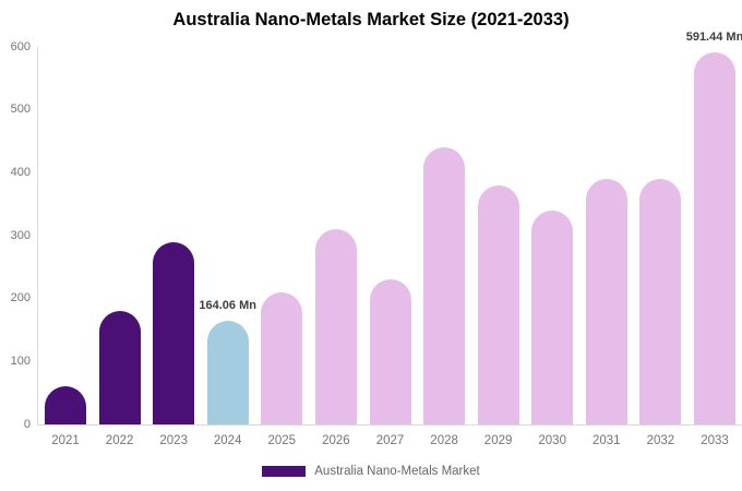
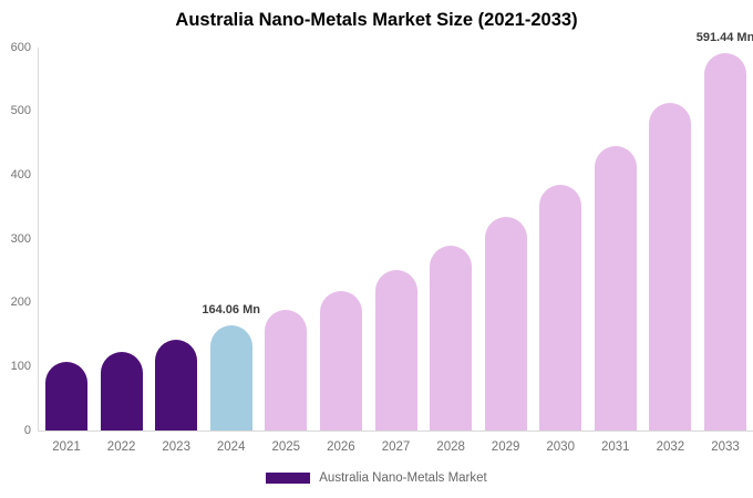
2021: 60 -> 110
2022: 180 -> 120
2023: 290 -> 140
2025: 210 -> 190
2026: 310 -> 220
2027: 230 -> 250
2028: 440 -> 290
2029: 380 -> 330
2030: 340 -> 390
2031: 390 -> 440
2032: 390 -> 510
